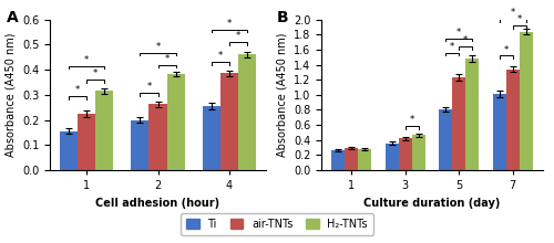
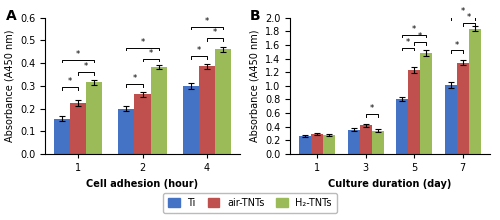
Ti/4: 0.255 -> 0.300
H₂-TNTs/3: 0.47 -> 0.34
